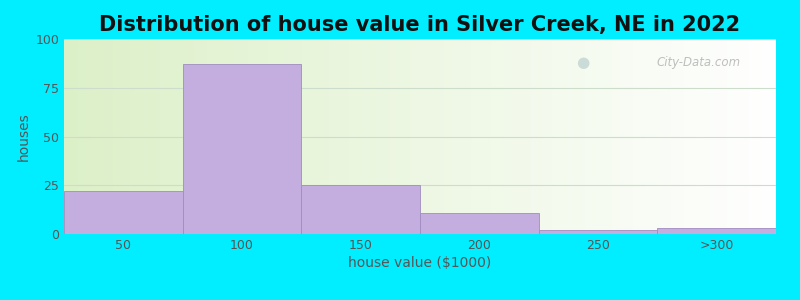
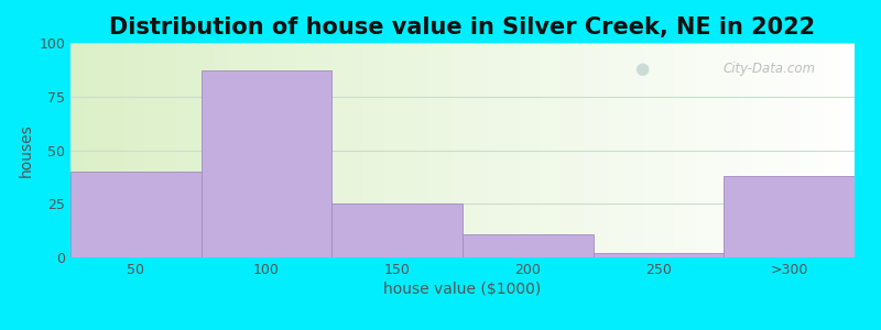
50: 22 -> 40
>300: 3 -> 38
